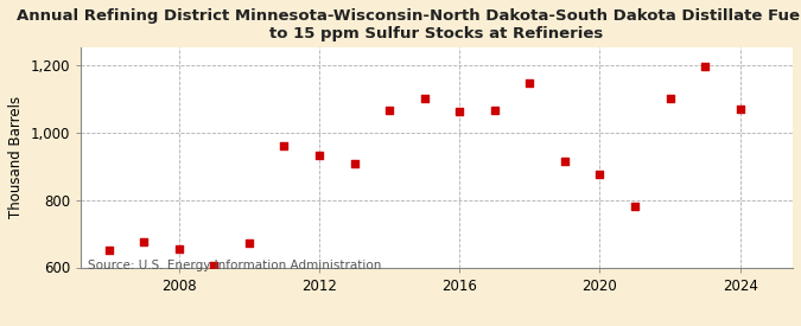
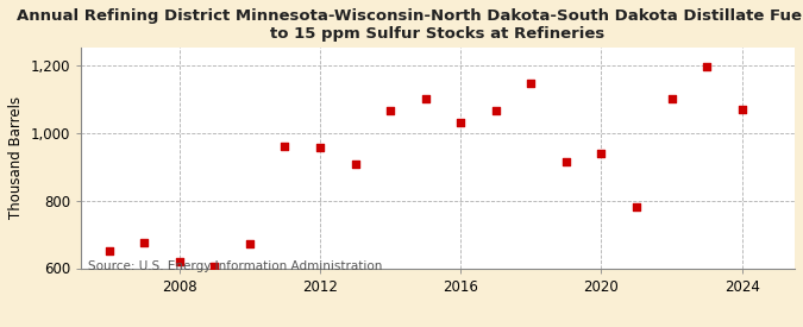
2008: 655 -> 618
2012: 930 -> 955
2016: 1,060 -> 1,030
2020: 875 -> 940
